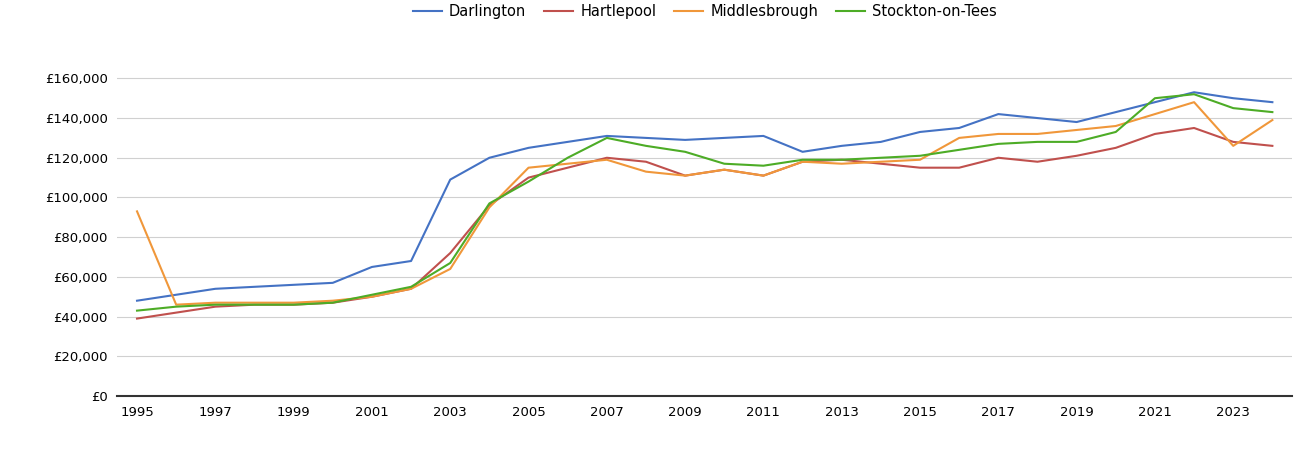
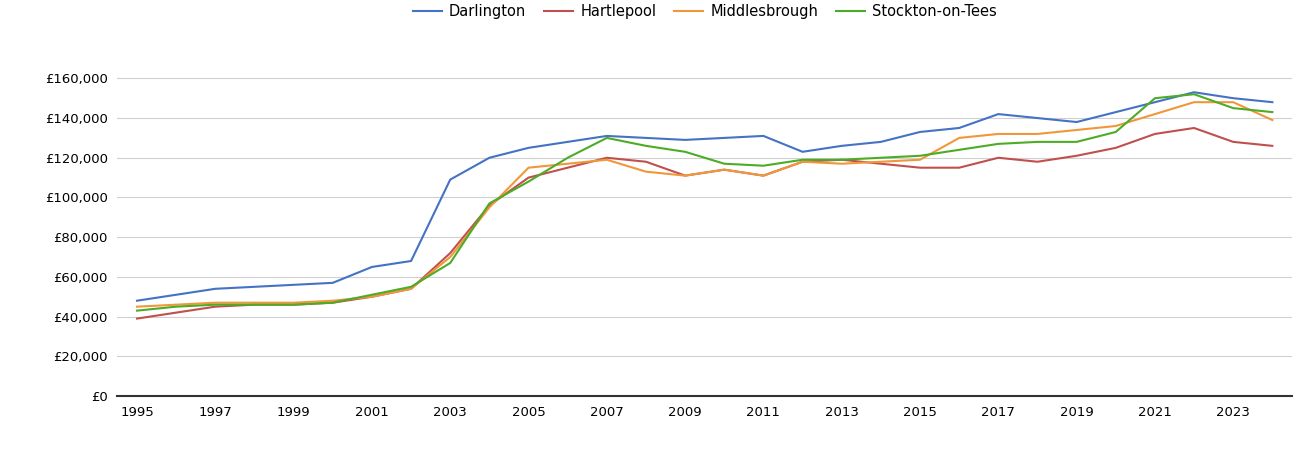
Middlesbrough/1995: £93,000 -> £45,000
Middlesbrough/2003: £64,000 -> £70,000
Middlesbrough/2023: £126,000 -> £148,000
